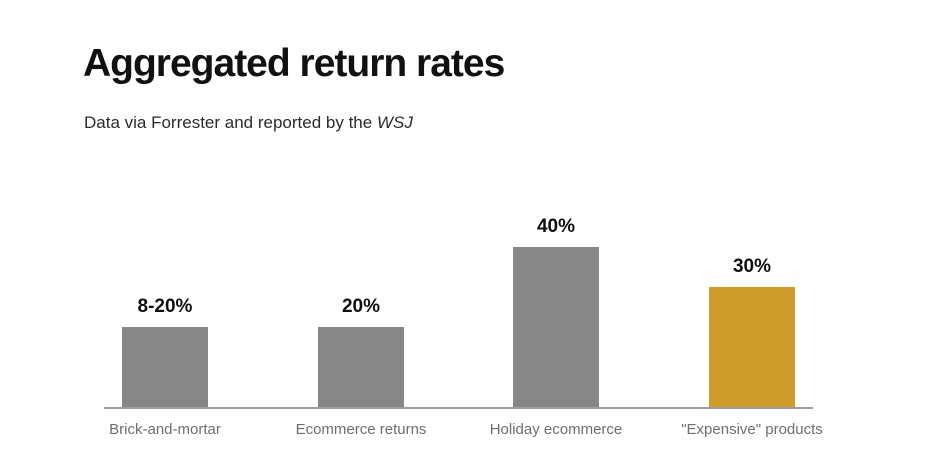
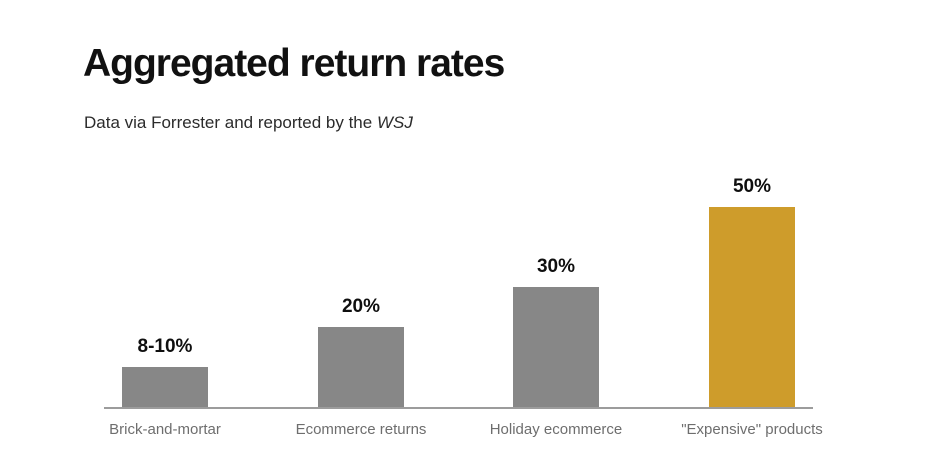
Brick-and-mortar: 20 -> 10
Holiday ecommerce: 40% -> 30%
"Expensive" products: 30% -> 50%
